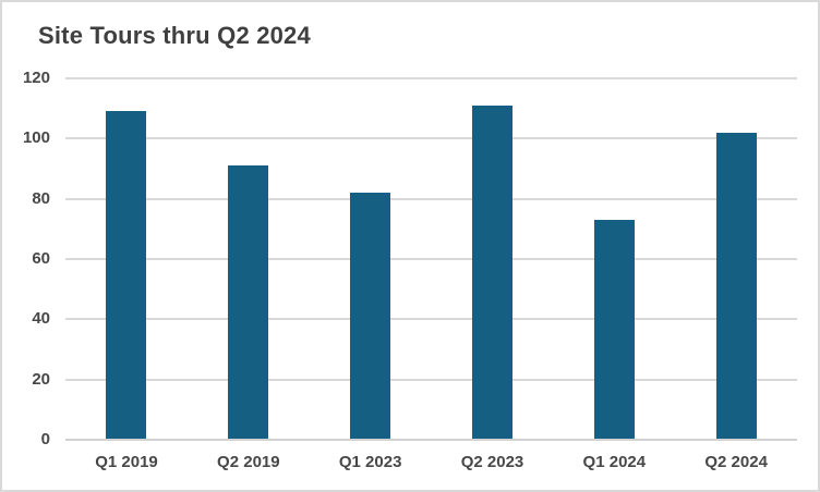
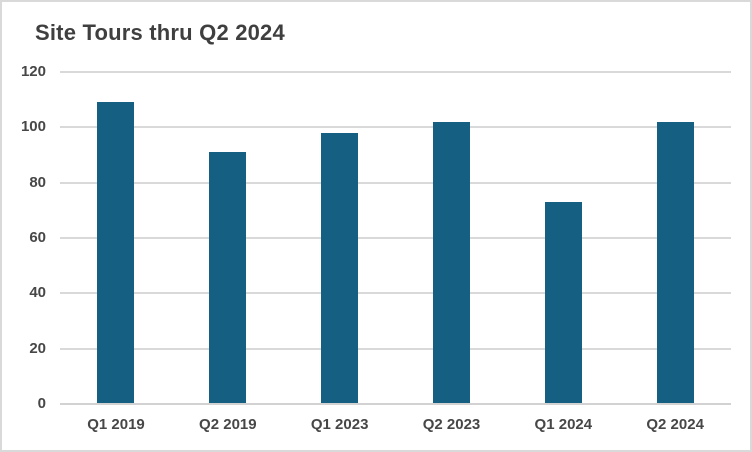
Q1 2023: 82 -> 98
Q2 2023: 111 -> 102
